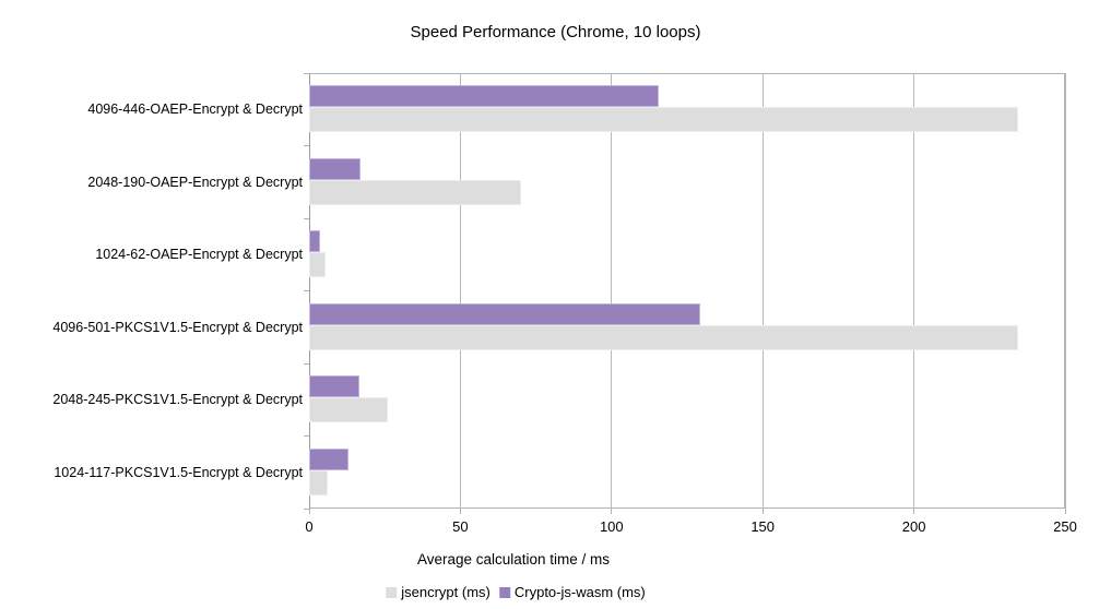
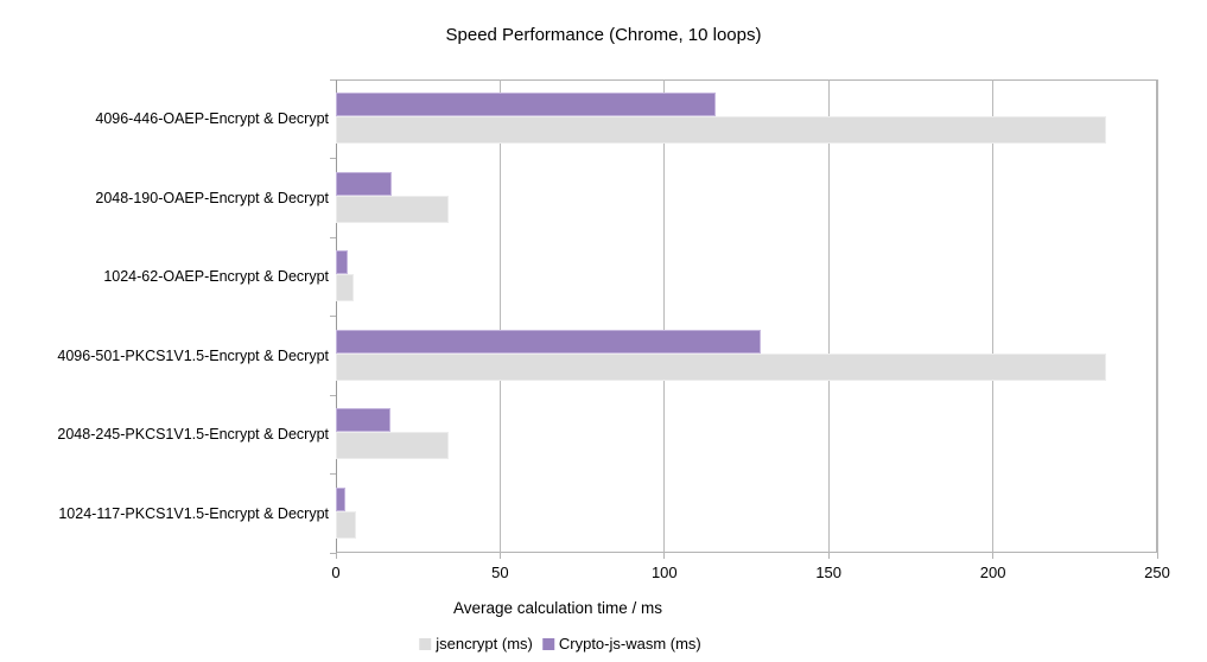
jsencrypt (ms)/2048-190-OAEP-Encrypt & Decrypt: 70 -> 34
jsencrypt (ms)/2048-245-PKCS1V1.5-Encrypt & Decrypt: 26 -> 34
Crypto-js-wasm (ms)/1024-117-PKCS1V1.5-Encrypt & Decrypt: 13 -> 3
